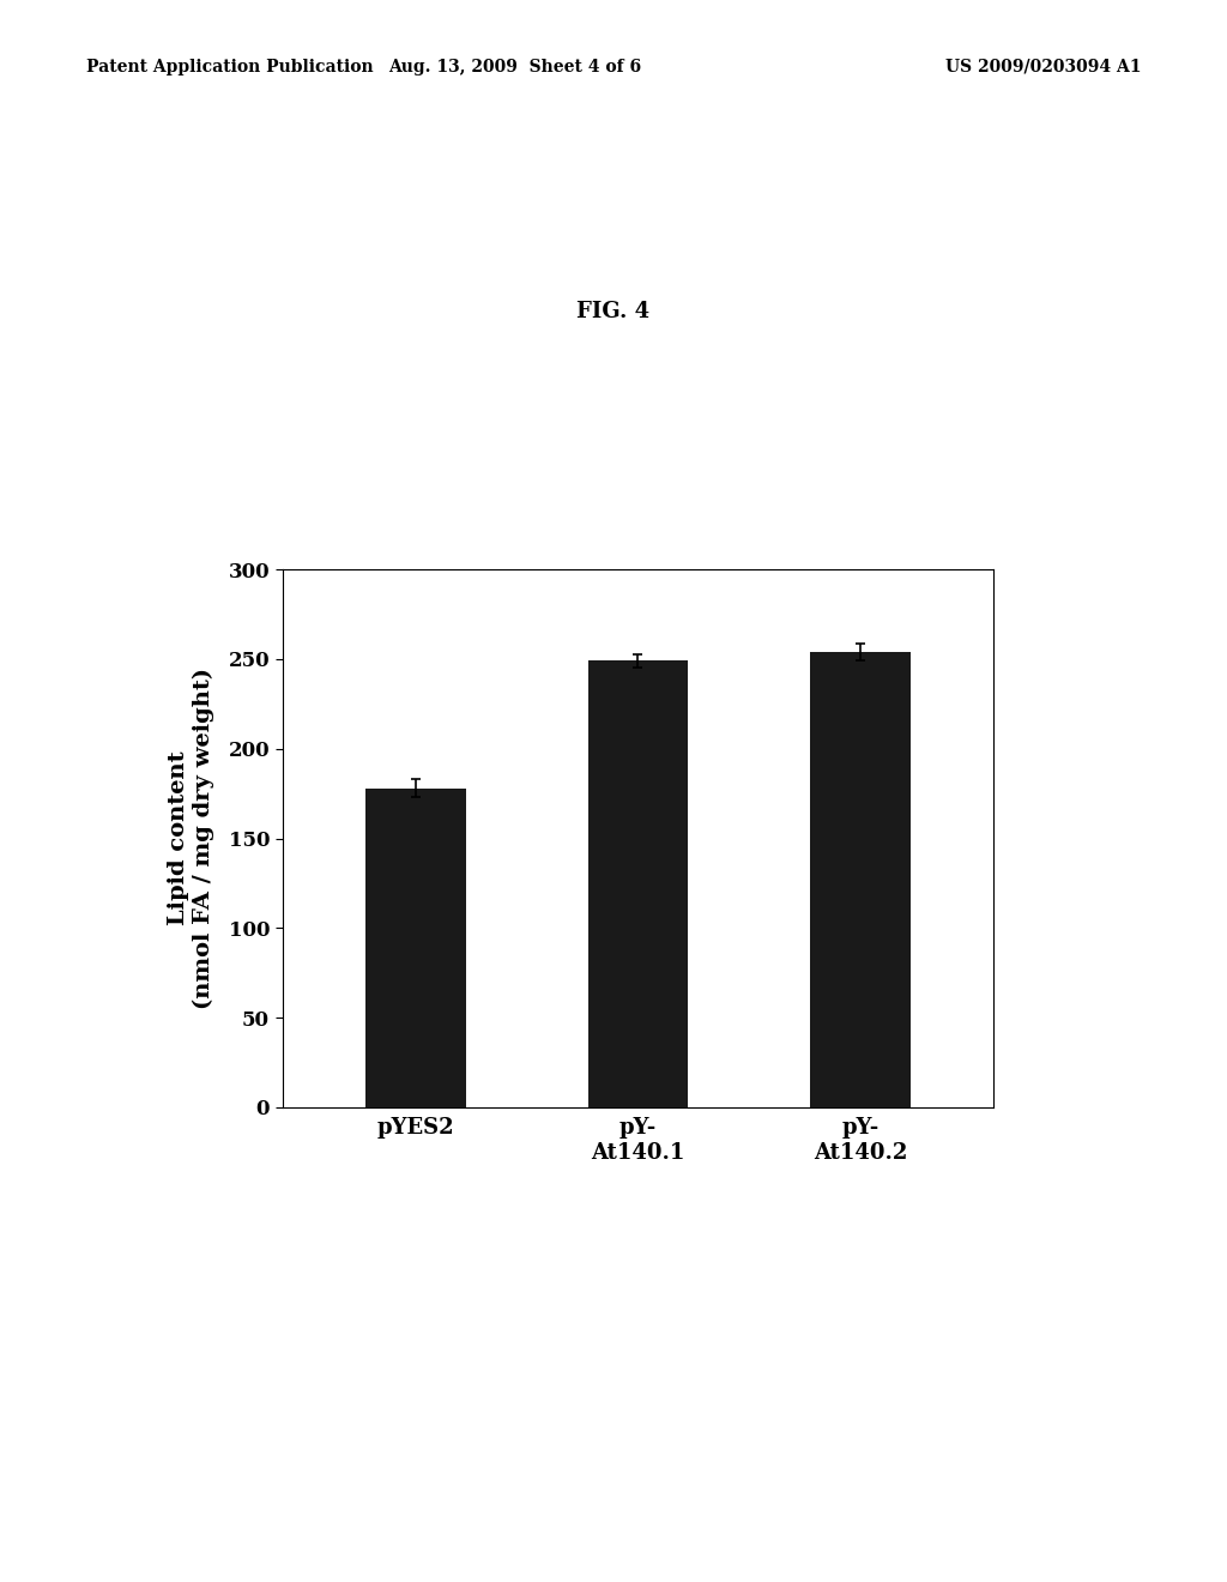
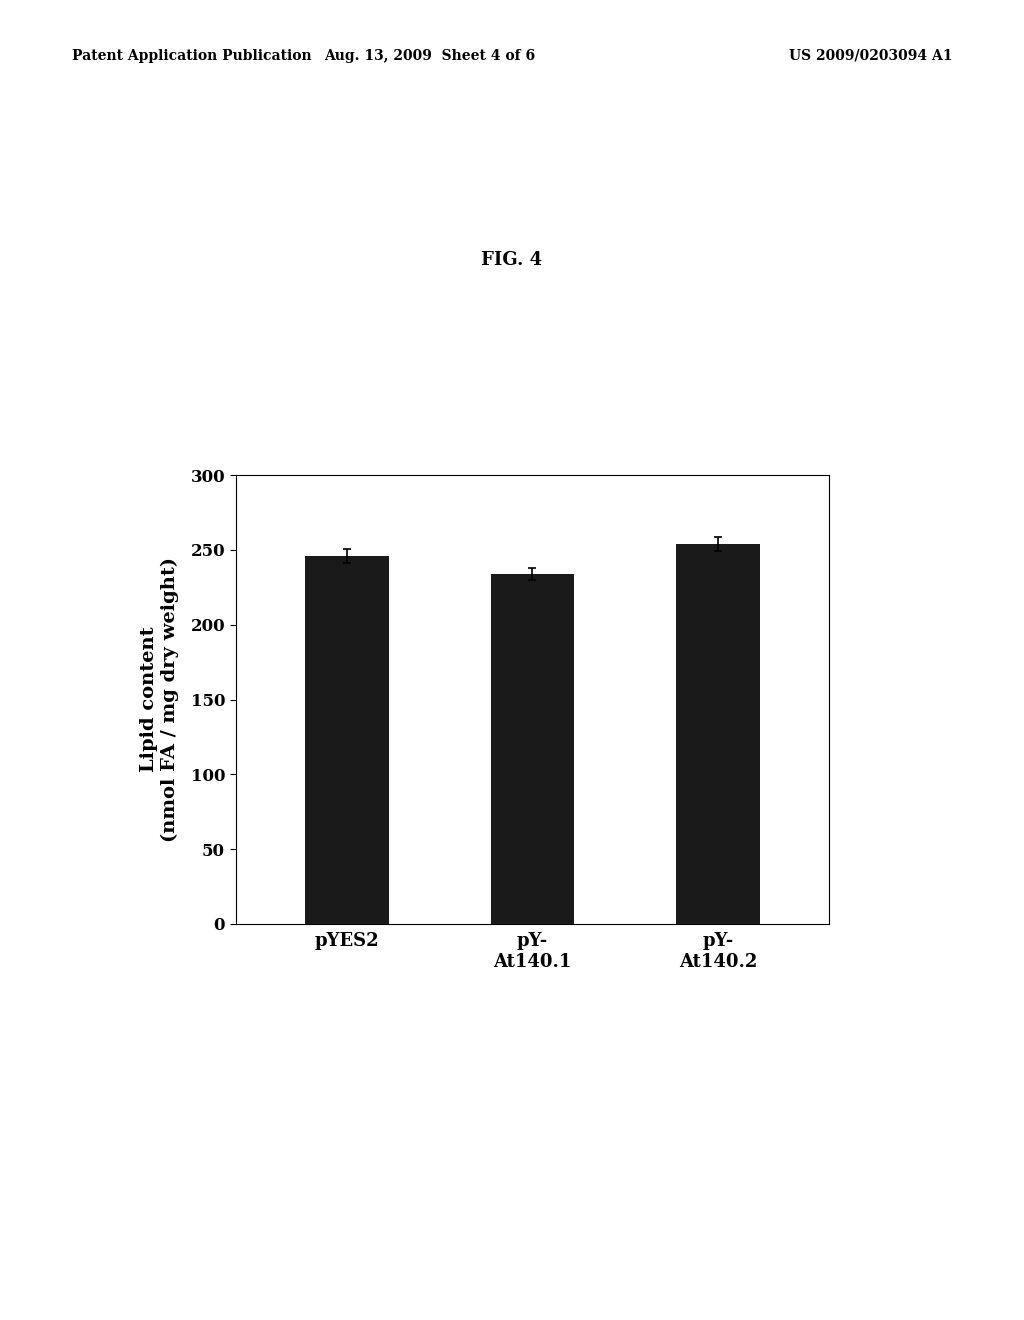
pYES2: 178 -> 246
pY- At140.1: 249 -> 234
